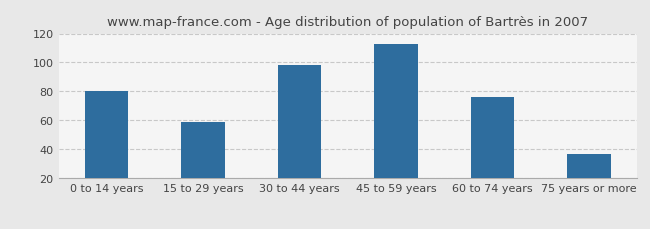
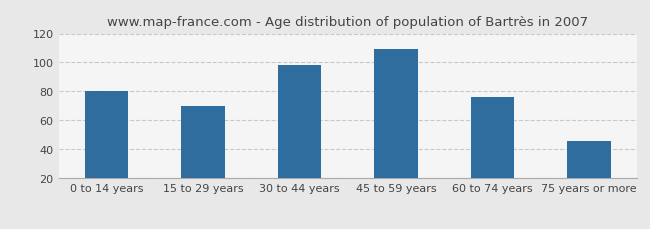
15 to 29 years: 59 -> 70
45 to 59 years: 113 -> 109
75 years or more: 37 -> 46
